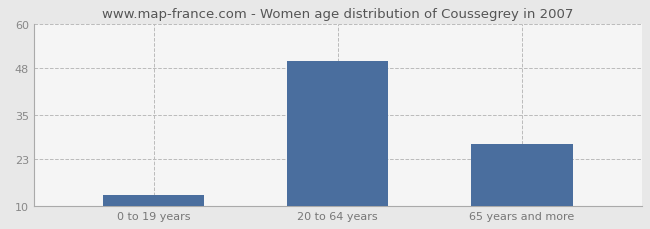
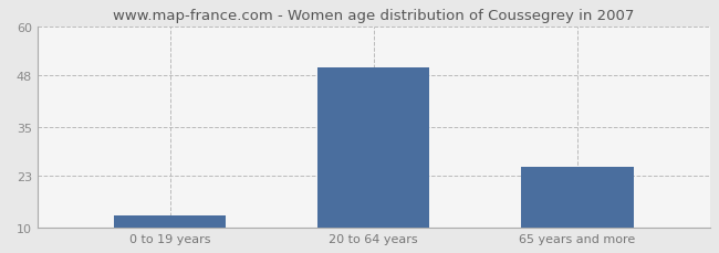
65 years and more: 27 -> 25
